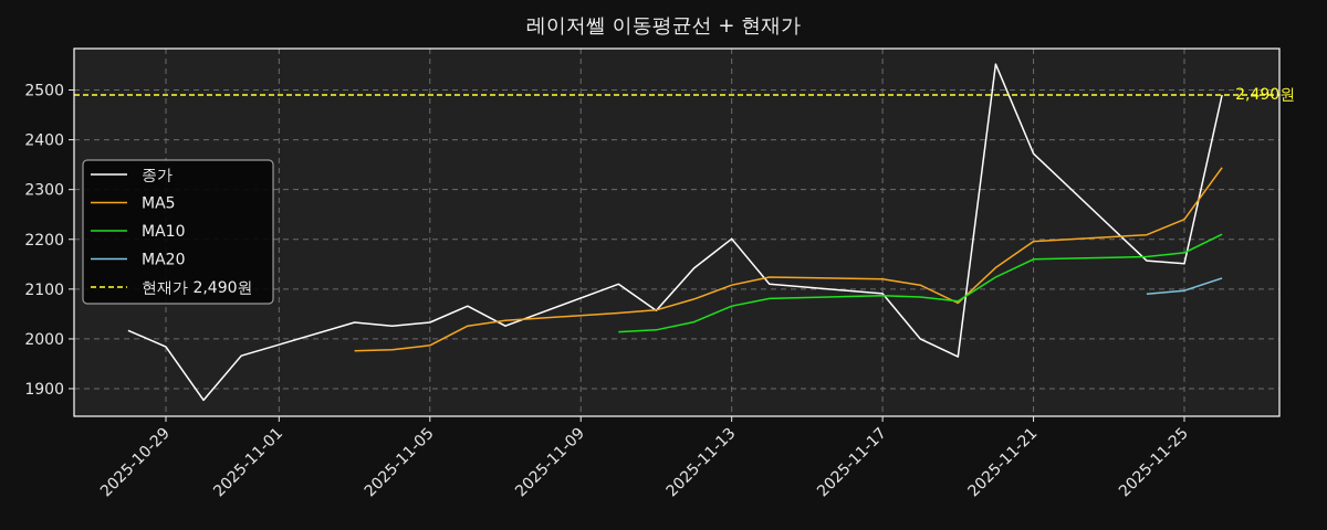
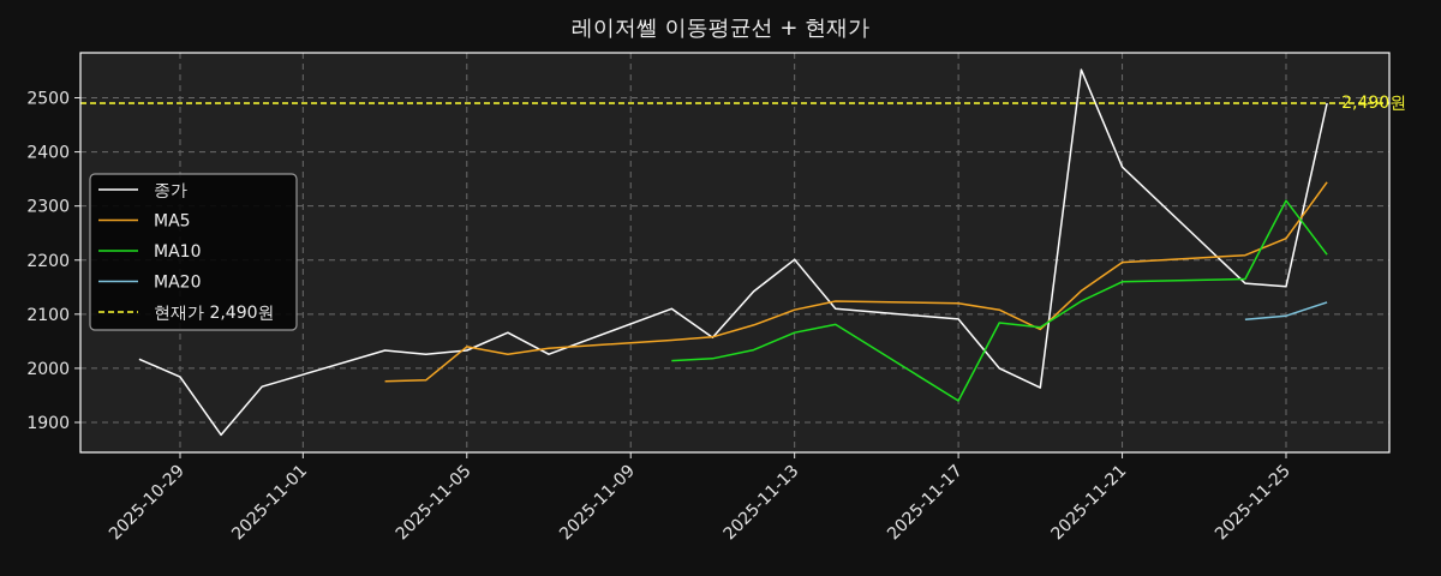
MA5/2025-11-05: 1990 -> 2040
MA10/2025-11-17: 2090 -> 1940
MA10/2025-11-25: 2170 -> 2310
